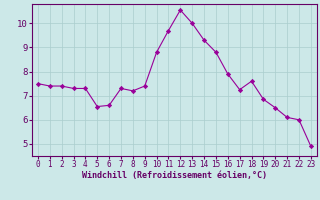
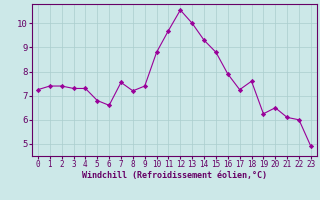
0: 7.50 -> 7.25
5: 6.55 -> 6.80
7: 7.30 -> 7.55
19: 6.85 -> 6.25
